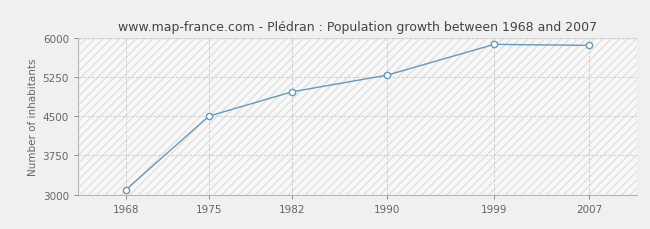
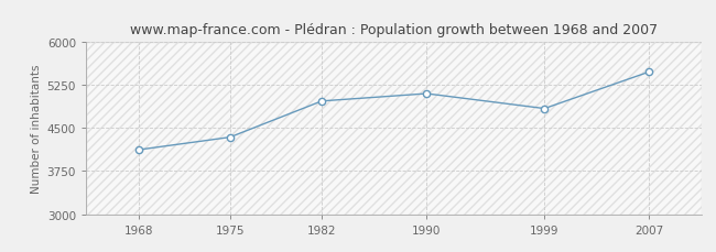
1968: 3080 -> 4120
1975: 4500 -> 4340
1990: 5290 -> 5100
1999: 5880 -> 4840
2007: 5860 -> 5480
